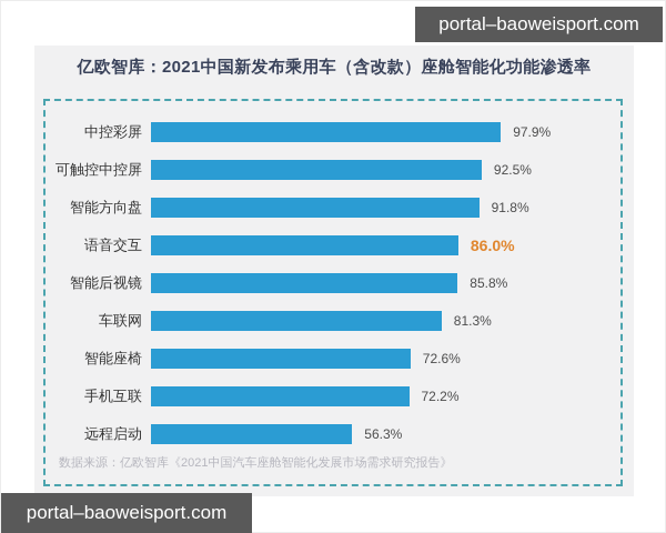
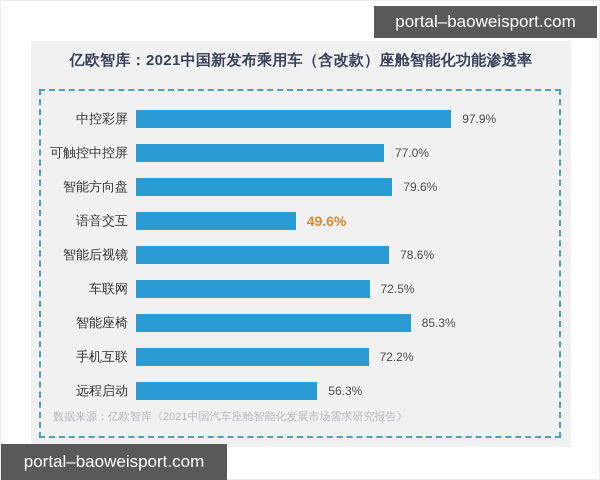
可触控中控屏: 92.5% -> 77.0%
智能方向盘: 91.8% -> 79.6%
语音交互: 86.0% -> 49.6%
智能后视镜: 85.8% -> 78.6%
车联网: 81.3% -> 72.5%
智能座椅: 72.6% -> 85.3%
